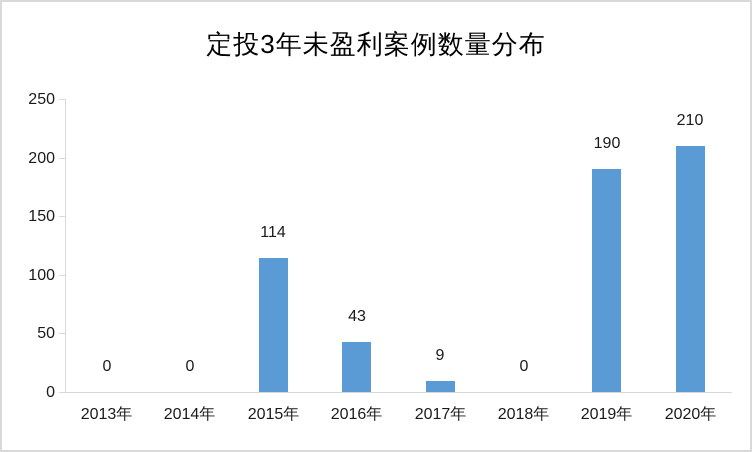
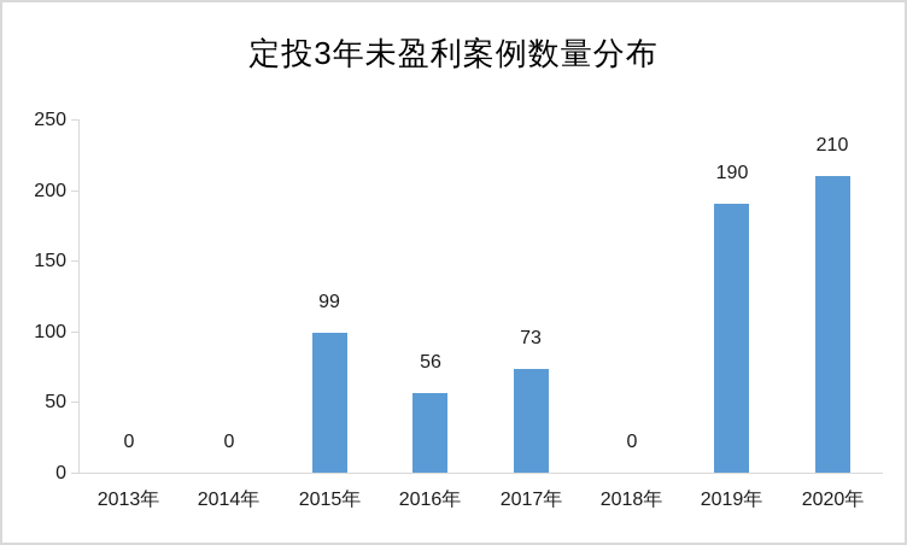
2015年: 114 -> 99
2016年: 43 -> 56
2017年: 9 -> 73
